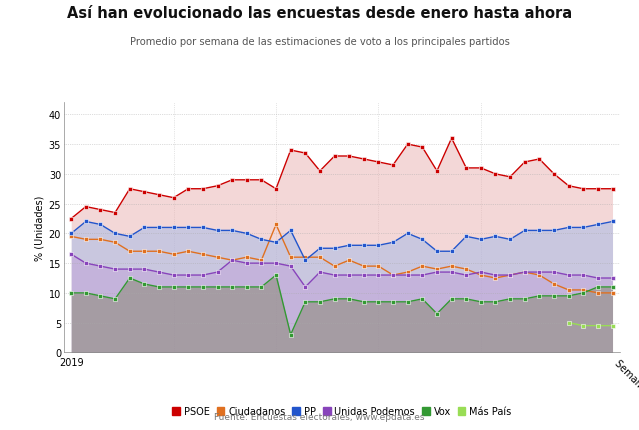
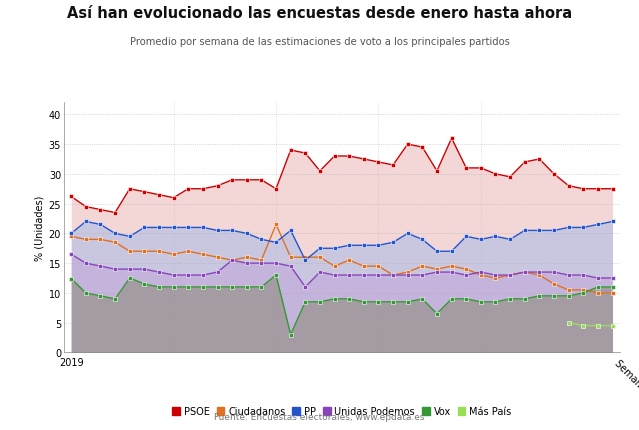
PSOE/2019: 22.5 -> 26.2
Vox/2019: 10.0 -> 12.4
